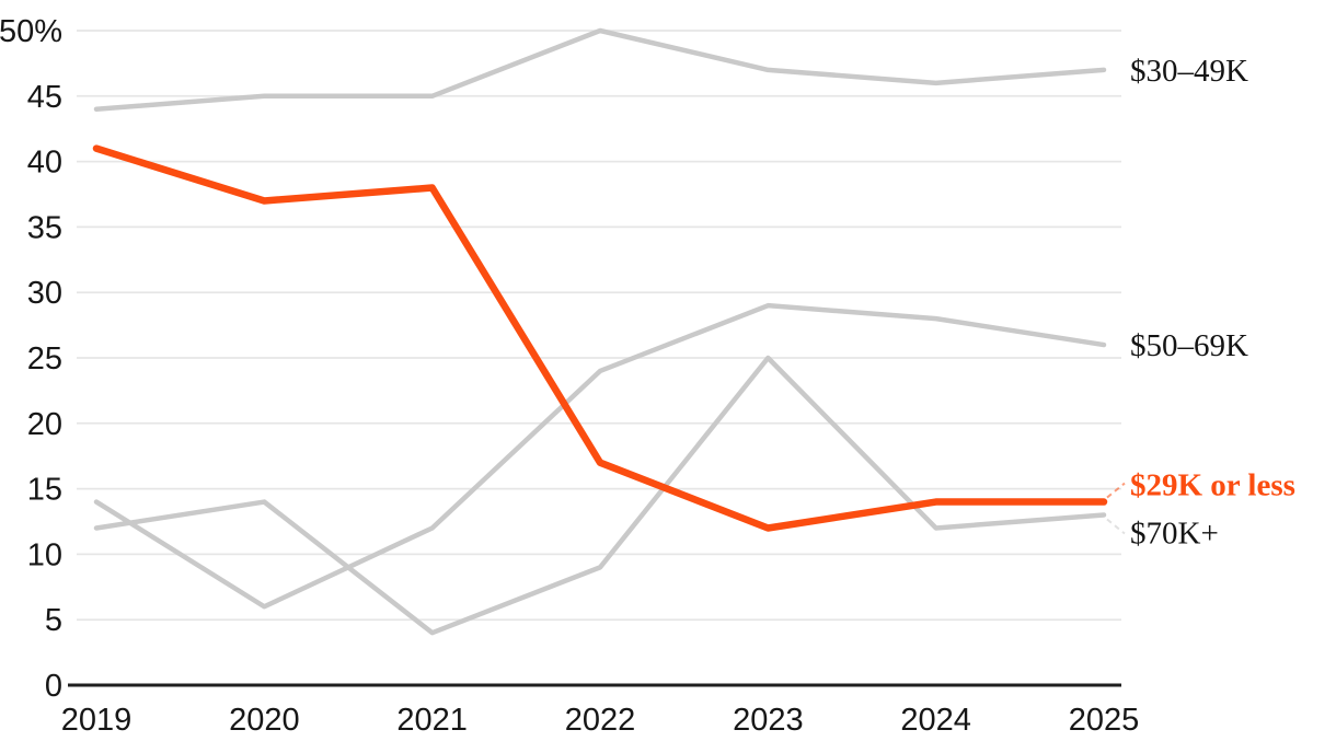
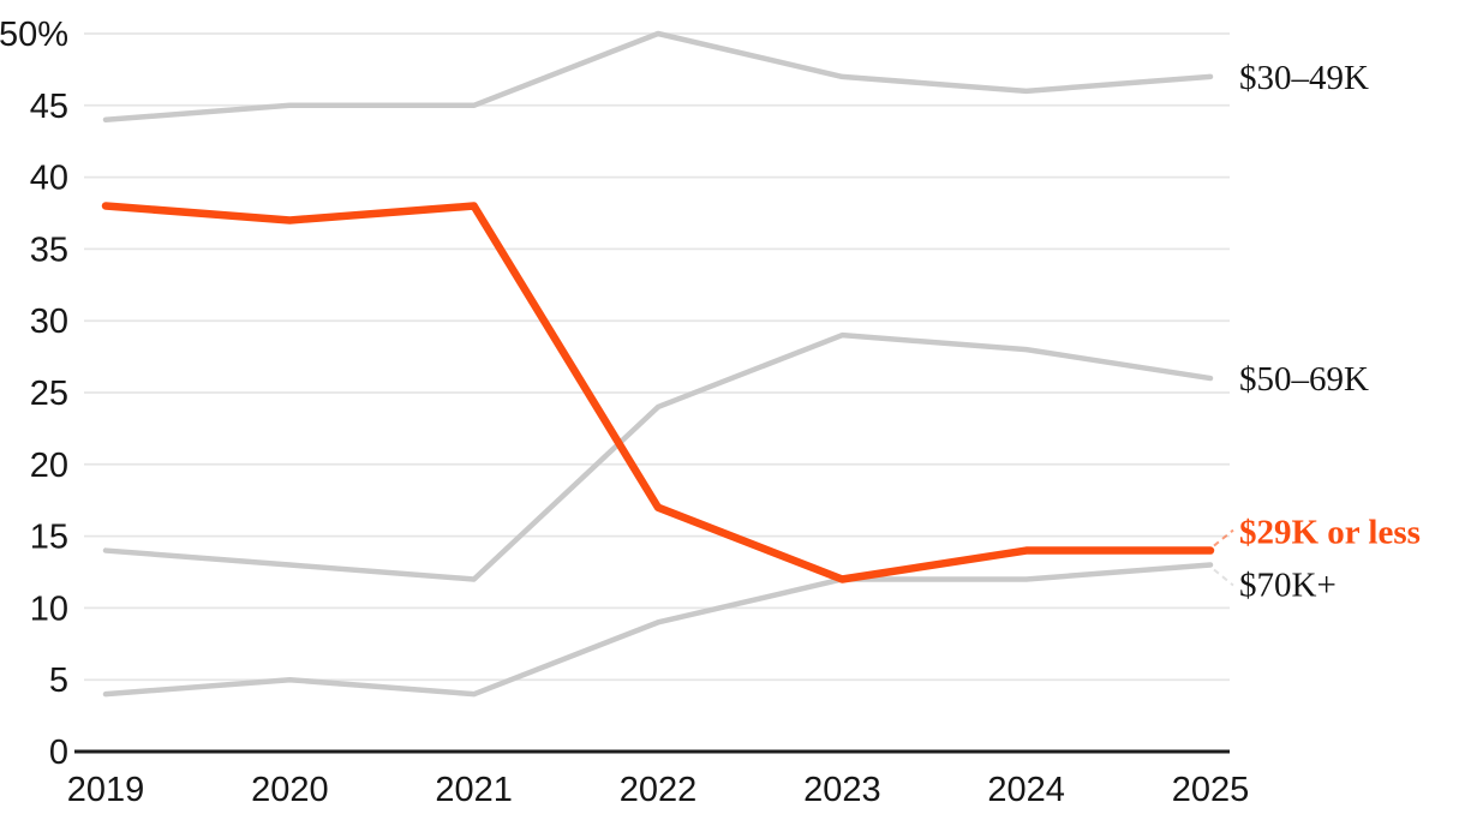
$70K+/2019: 12% -> 4%
$29K or less/2019: 41% -> 38%
$50–69K/2020: 6% -> 13%
$70K+/2020: 14% -> 5%
$70K+/2023: 25% -> 12%
